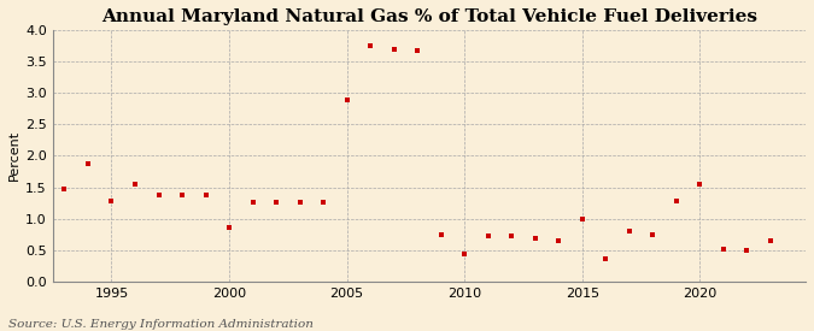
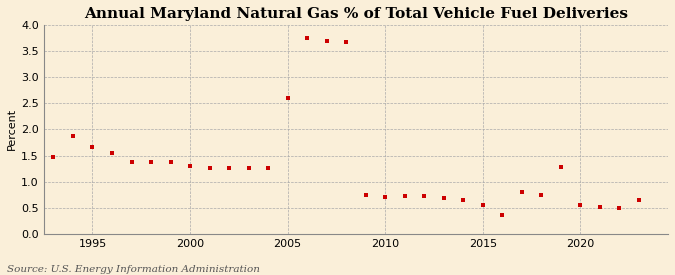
1995: 1.28 -> 1.67
2000: 0.86 -> 1.30
2005: 2.88 -> 2.60
2010: 0.44 -> 0.70
2015: 1.00 -> 0.55
2020: 1.54 -> 0.55
